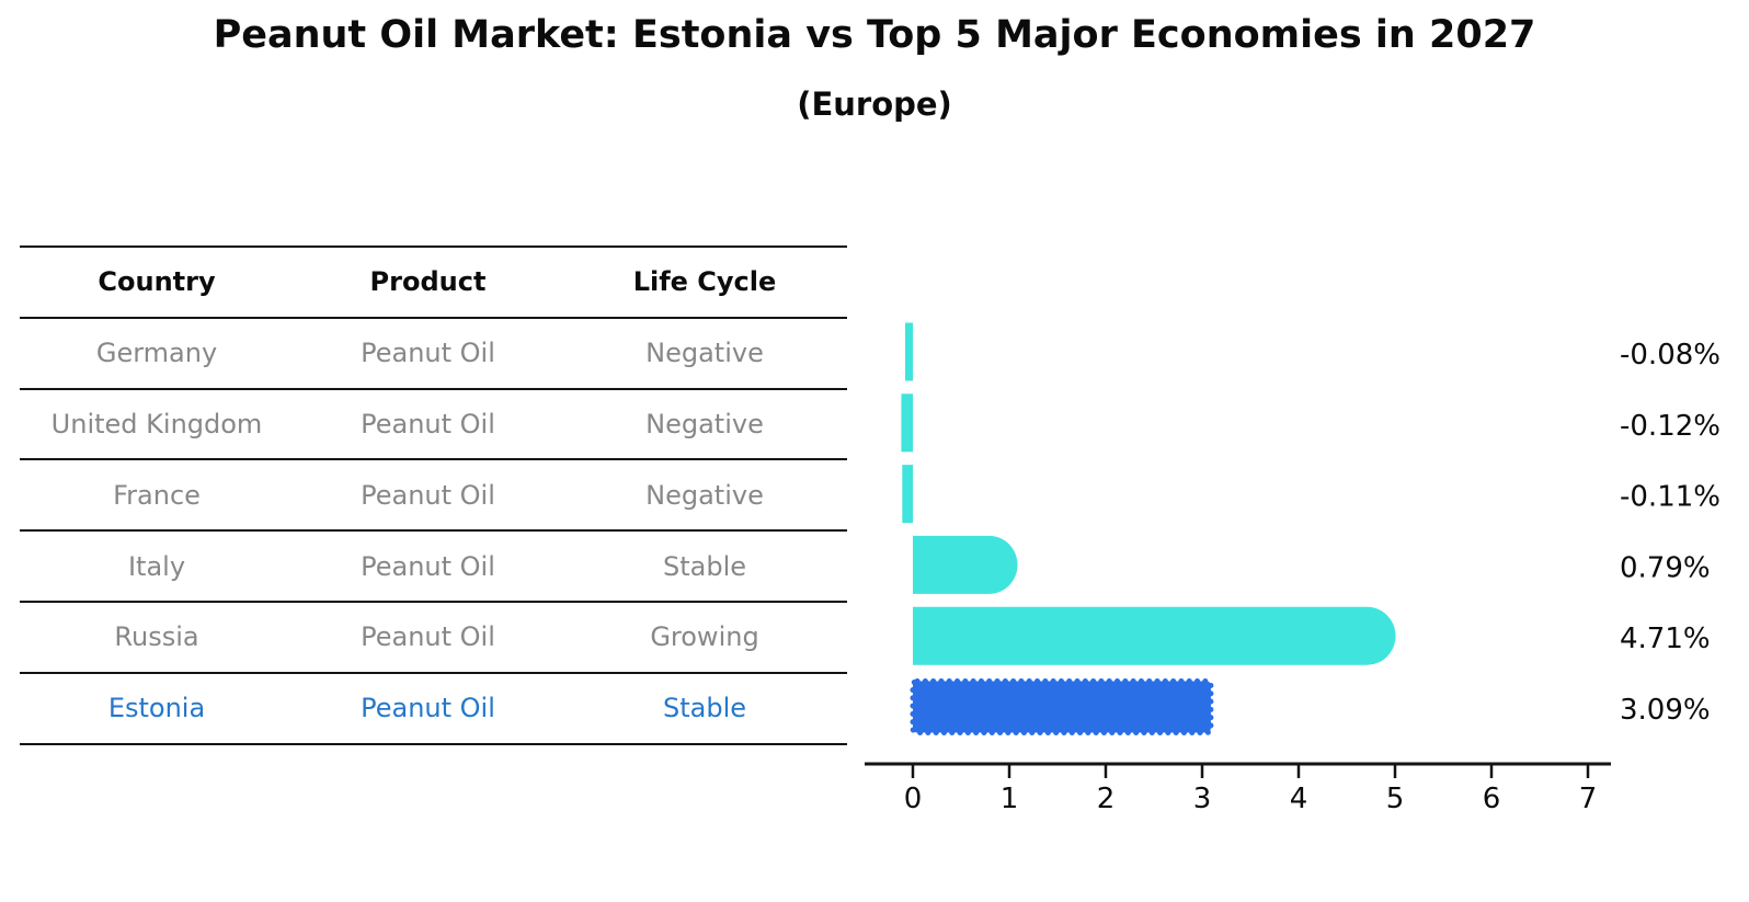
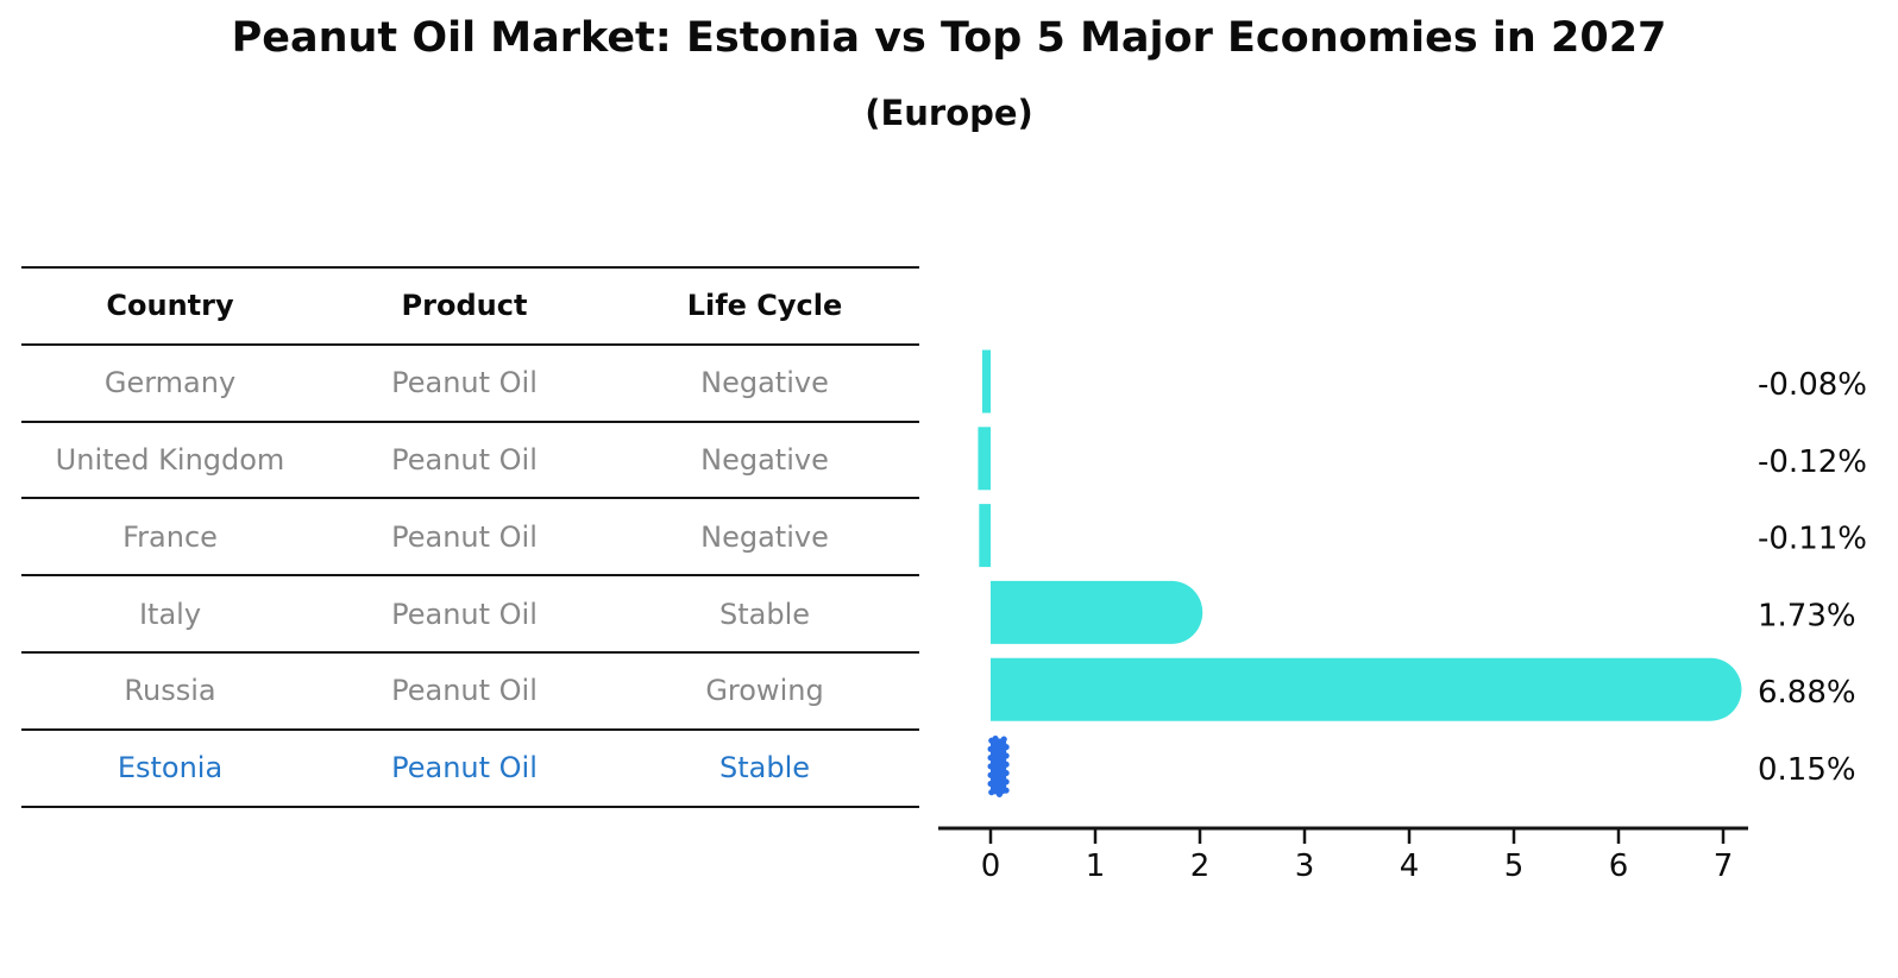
Italy: 0.79% -> 1.73%
Russia: 4.71% -> 6.88%
Estonia: 3.09% -> 0.15%
